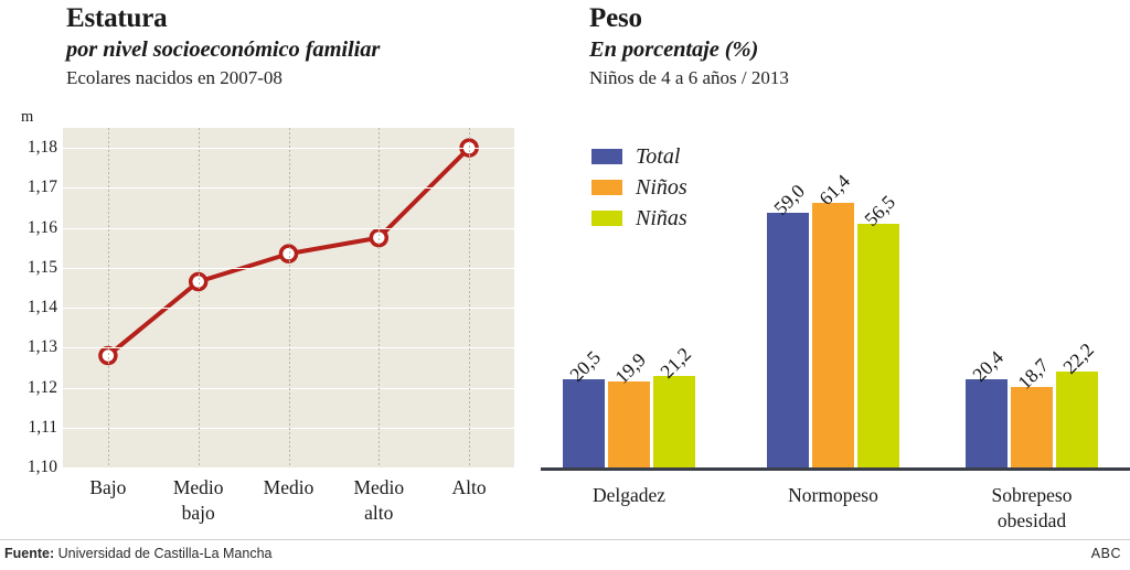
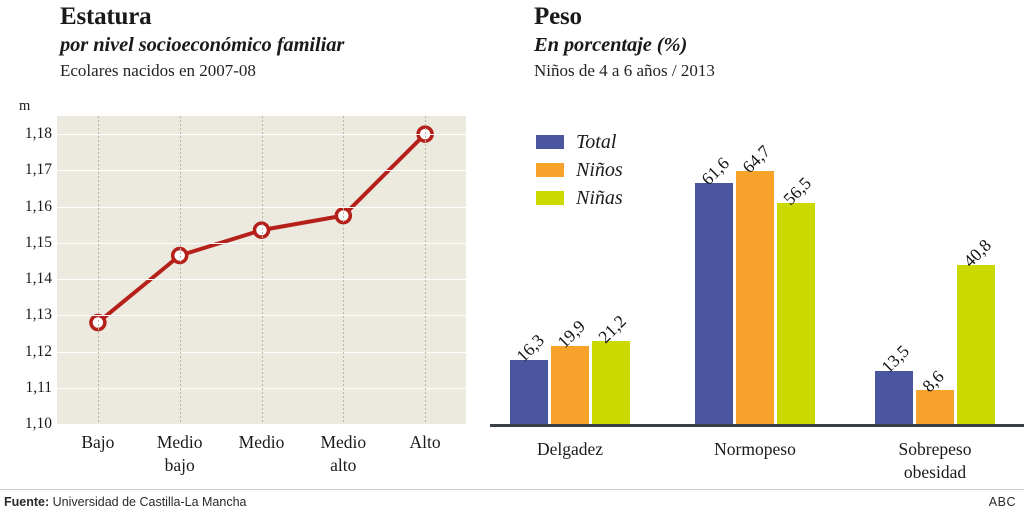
Peso/Total/Delgadez: 20,5 -> 16,3
Peso/Total/Normopeso: 59,0 -> 61,6
Peso/Niños/Normopeso: 61,4 -> 64,7
Peso/Total/Sobrepeso obesidad: 20,4 -> 13,5
Peso/Niños/Sobrepeso obesidad: 18,7 -> 8,6
Peso/Niñas/Sobrepeso obesidad: 22,2 -> 40,8
